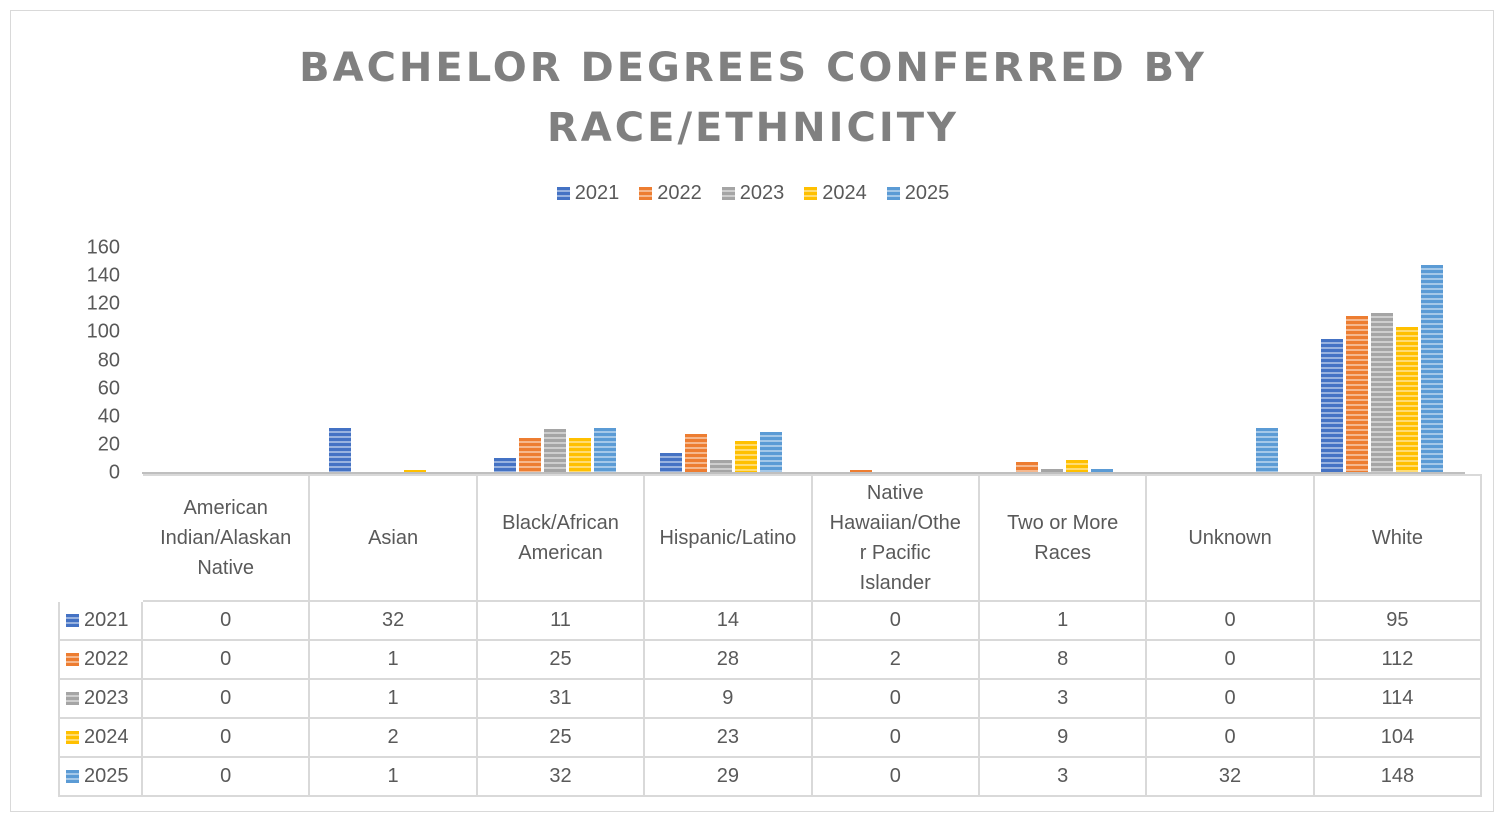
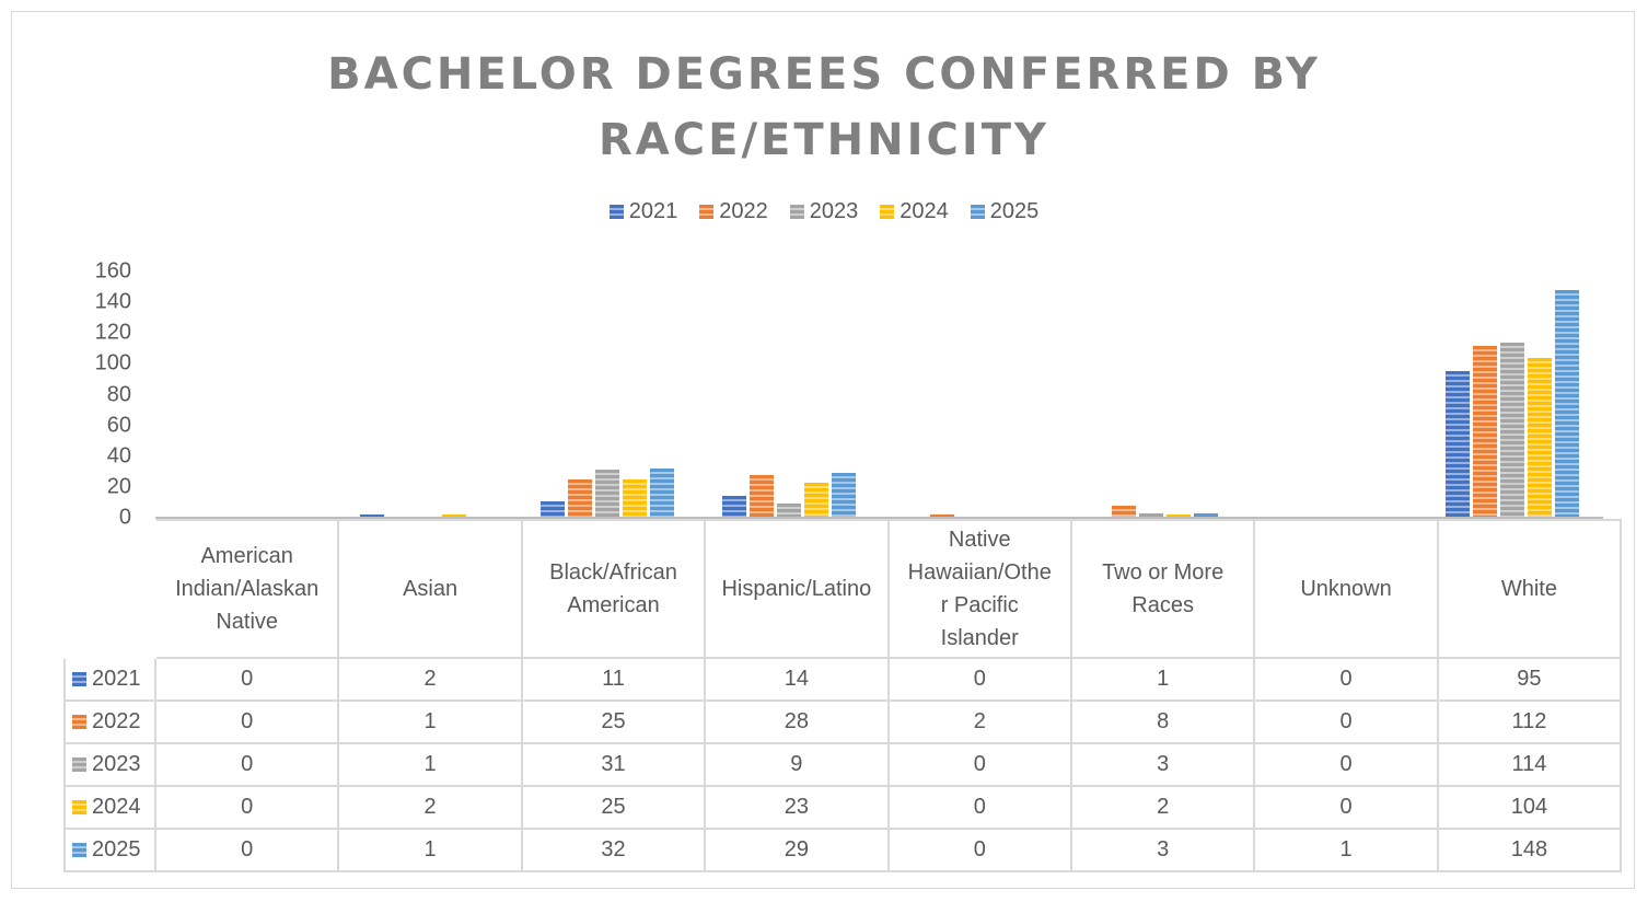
2021/Asian: 32 -> 2
2024/Two or More Races: 9 -> 2
2025/Unknown: 32 -> 1
